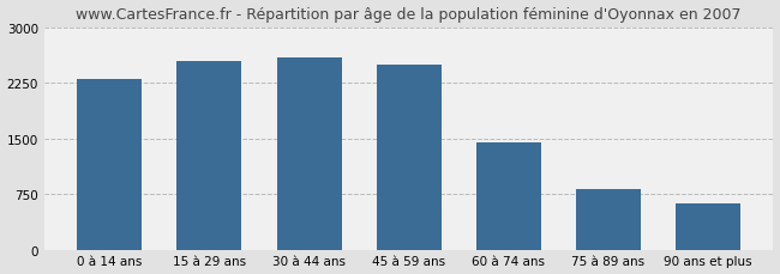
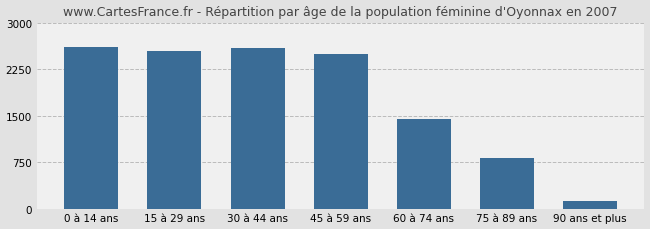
0 à 14 ans: 2300 -> 2610
90 ans et plus: 620 -> 120
